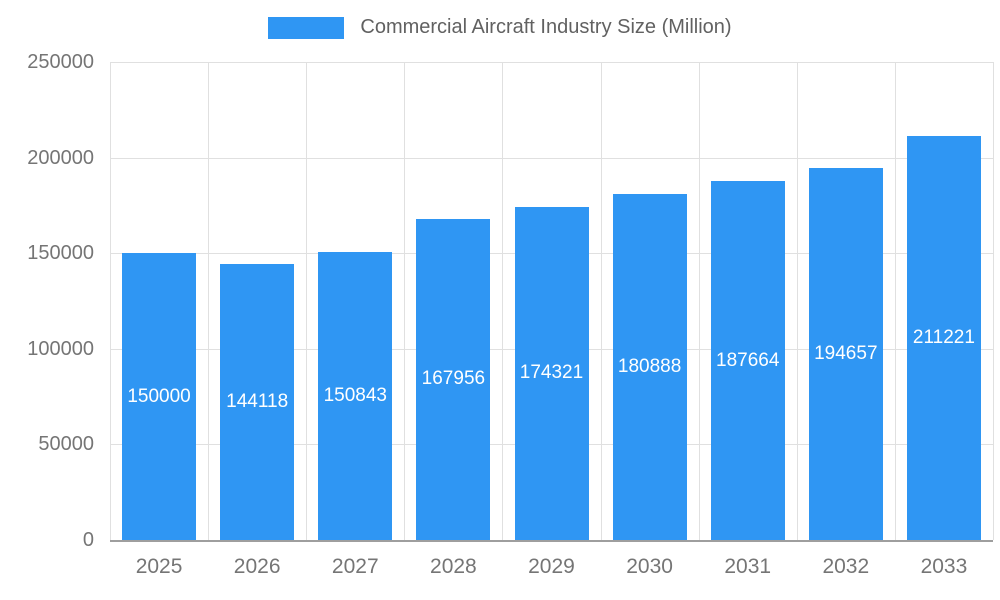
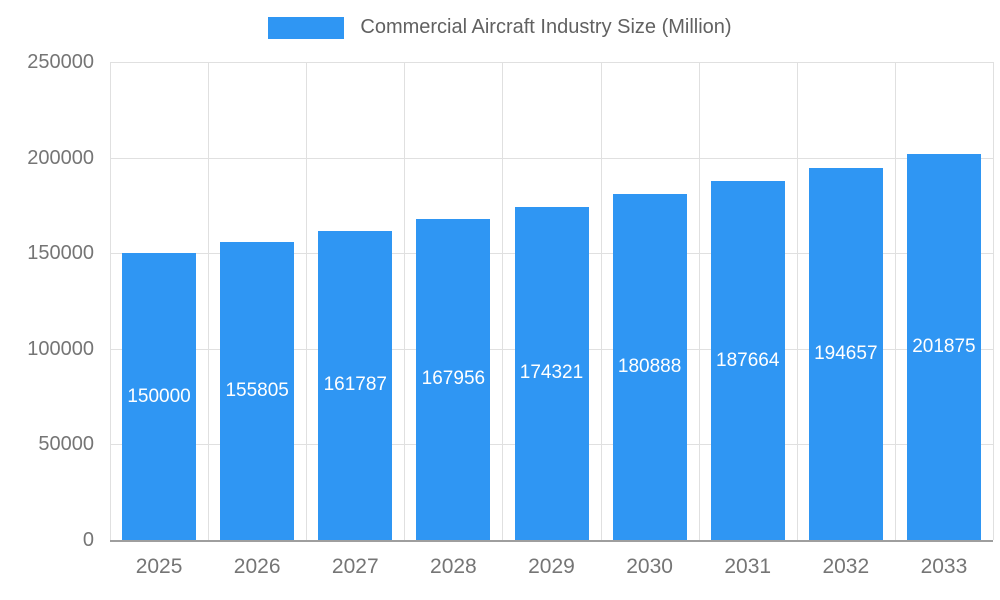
2026: 144118 -> 155805
2027: 150843 -> 161787
2033: 211221 -> 201875
